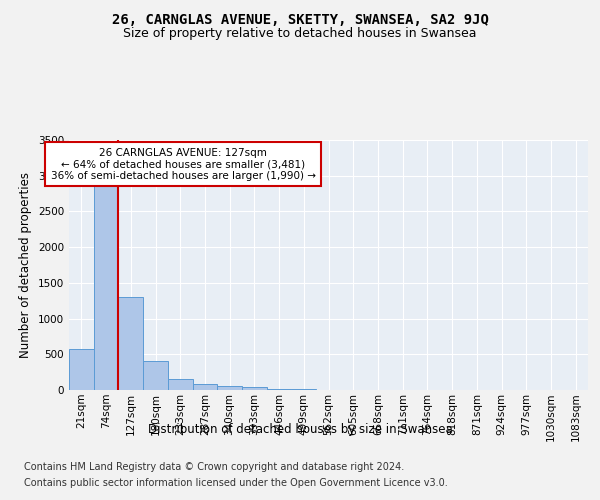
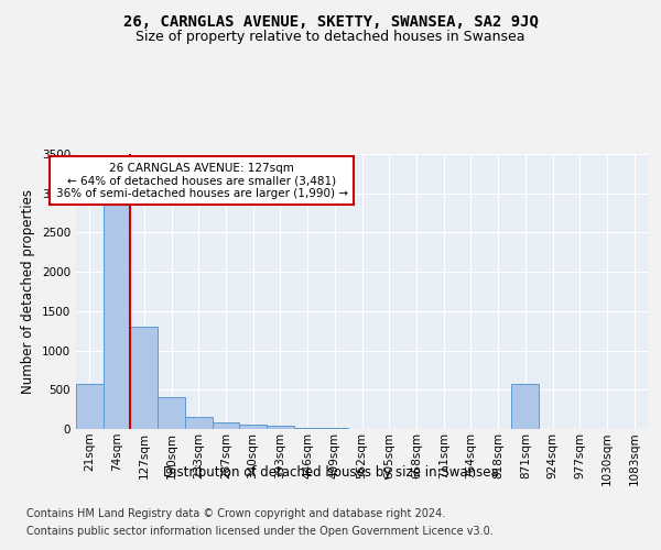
871sqm: 0 -> 580
